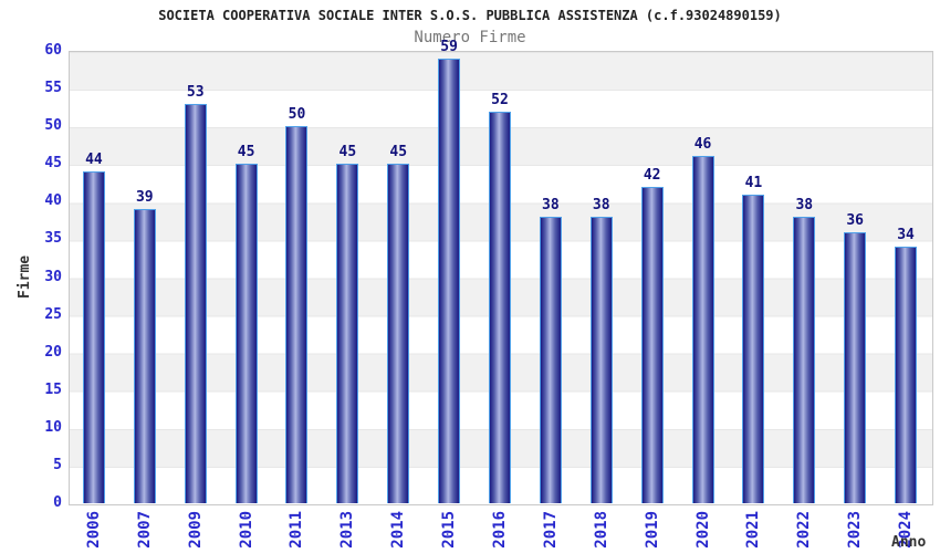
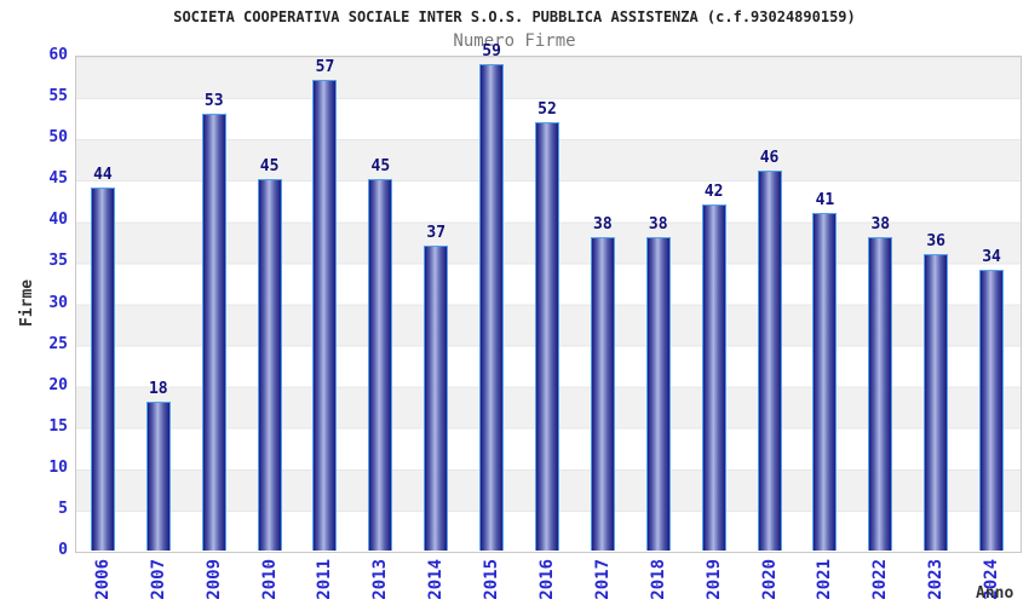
2007: 39 -> 18
2011: 50 -> 57
2014: 45 -> 37
